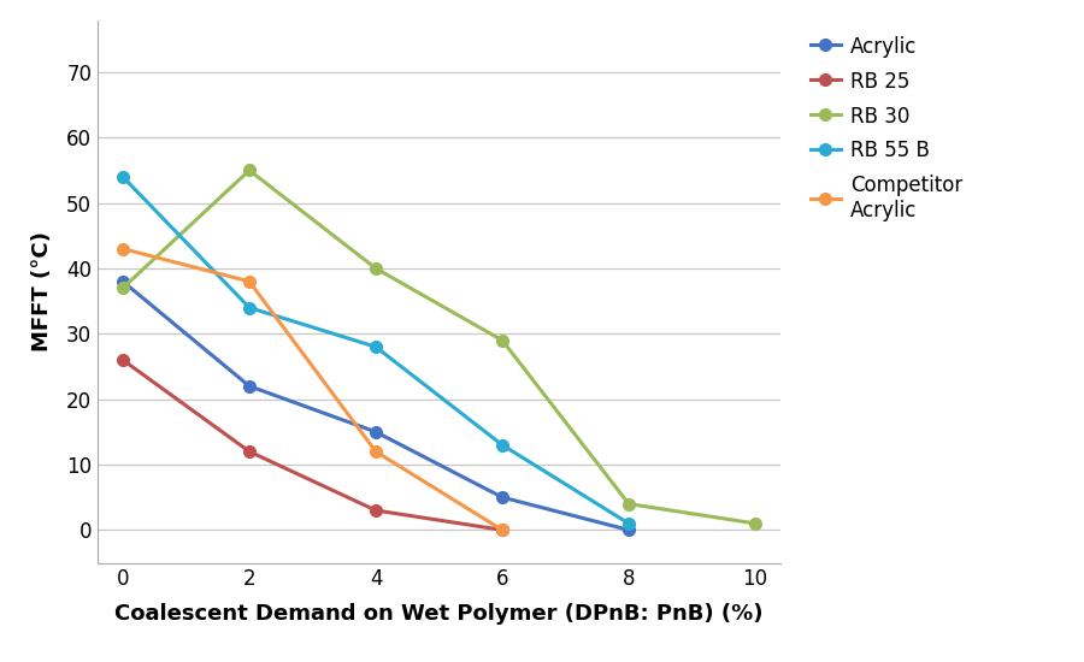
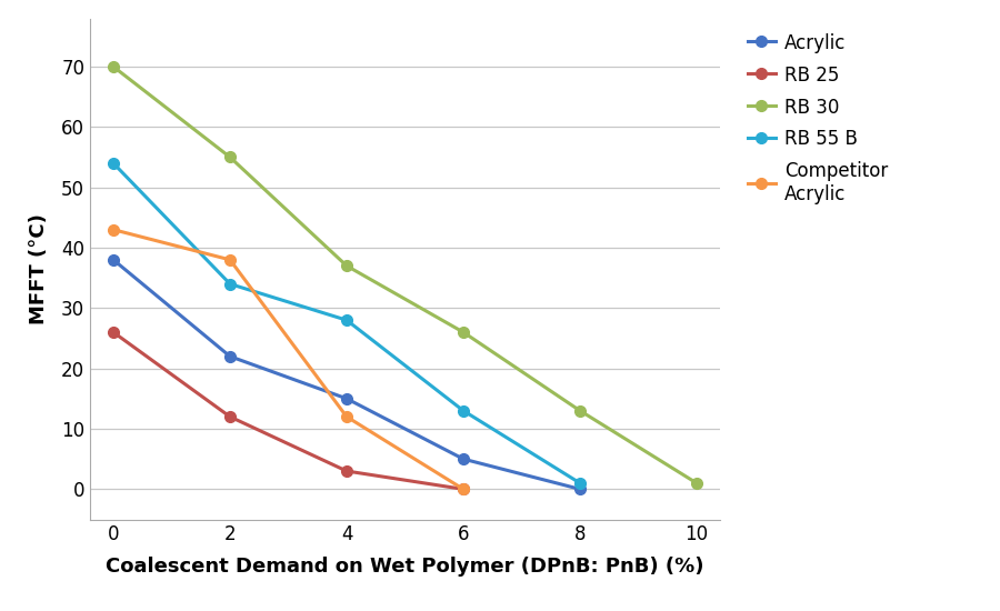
RB 30/0: 37 -> 70
RB 30/4: 40 -> 37
RB 30/6: 29 -> 26
RB 30/8: 4 -> 13
